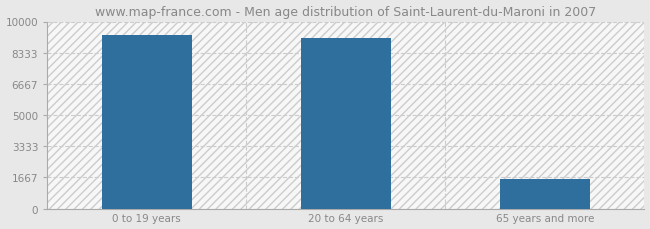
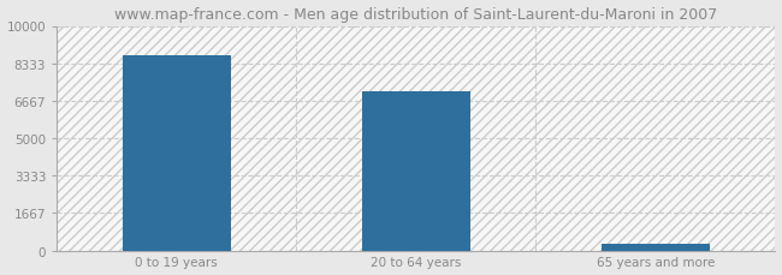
0 to 19 years: 9300 -> 8700
20 to 64 years: 9100 -> 7100
65 years and more: 1600 -> 300
